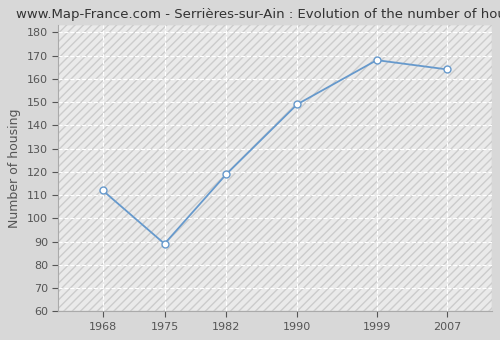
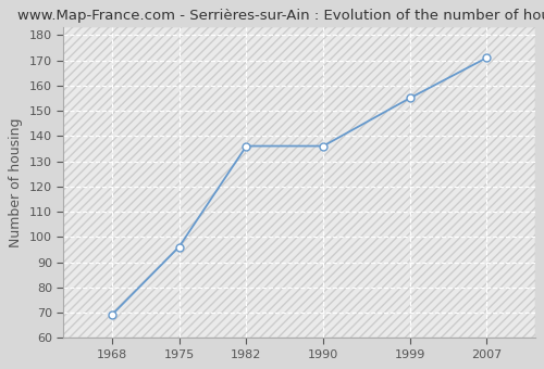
1968: 112 -> 69
1975: 89 -> 96
1982: 119 -> 136
1990: 149 -> 136
1999: 168 -> 155
2007: 164 -> 171
